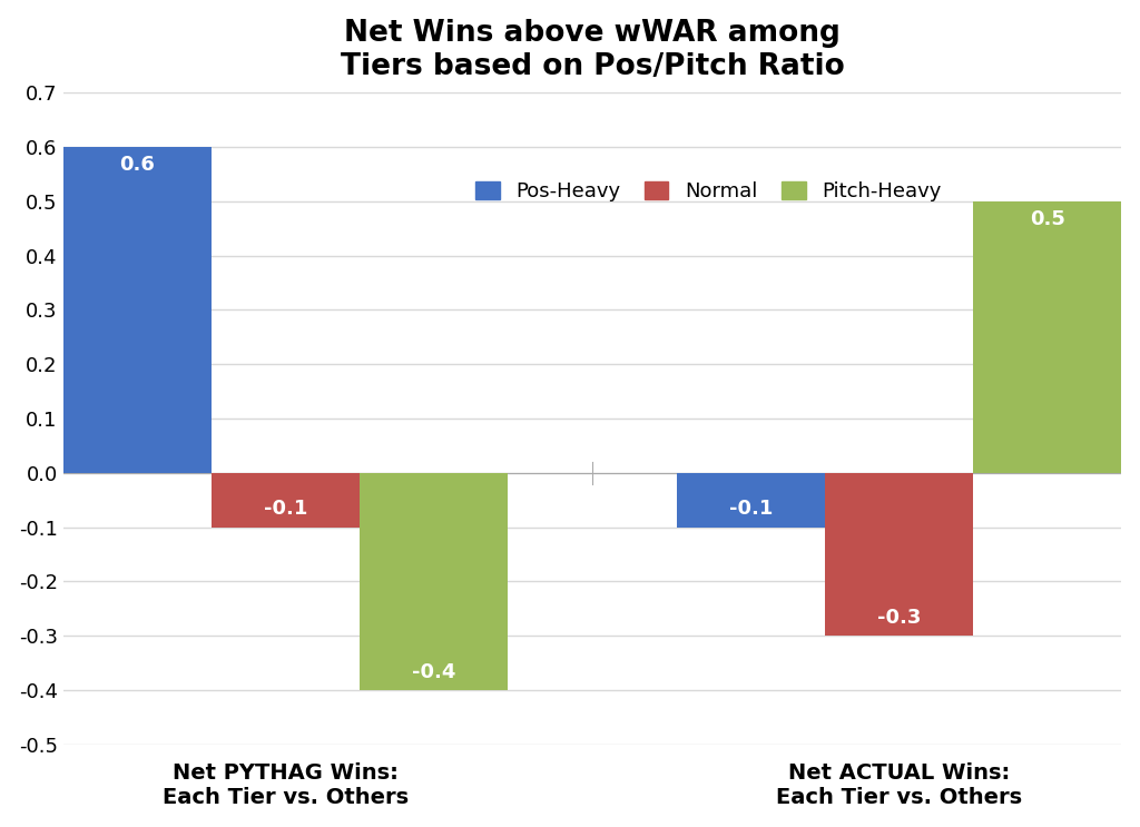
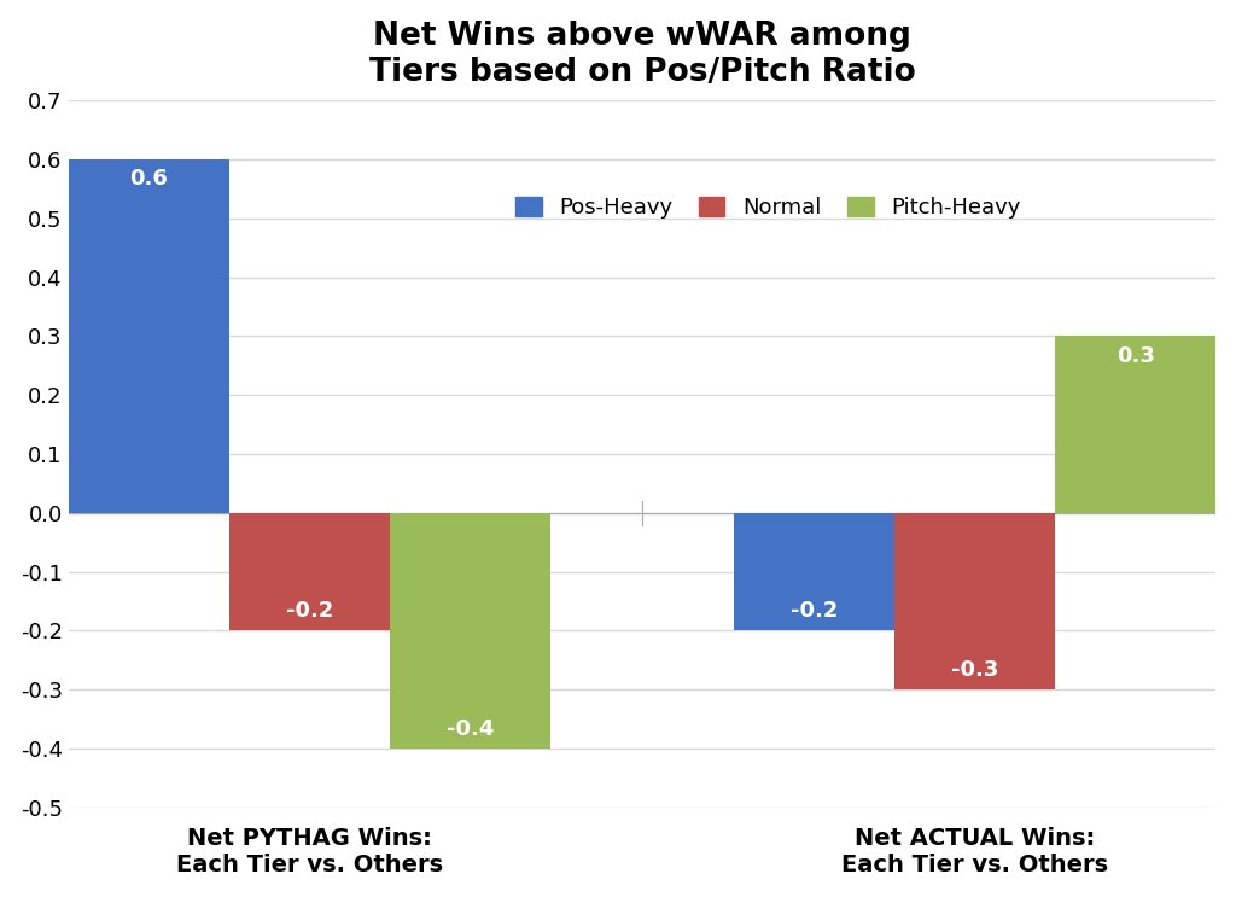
Normal/Net PYTHAG Wins: Each Tier vs. Others: -0.1 -> -0.2
Pos-Heavy/Net ACTUAL Wins: Each Tier vs. Others: -0.1 -> -0.2
Pitch-Heavy/Net ACTUAL Wins: Each Tier vs. Others: 0.5 -> 0.3
